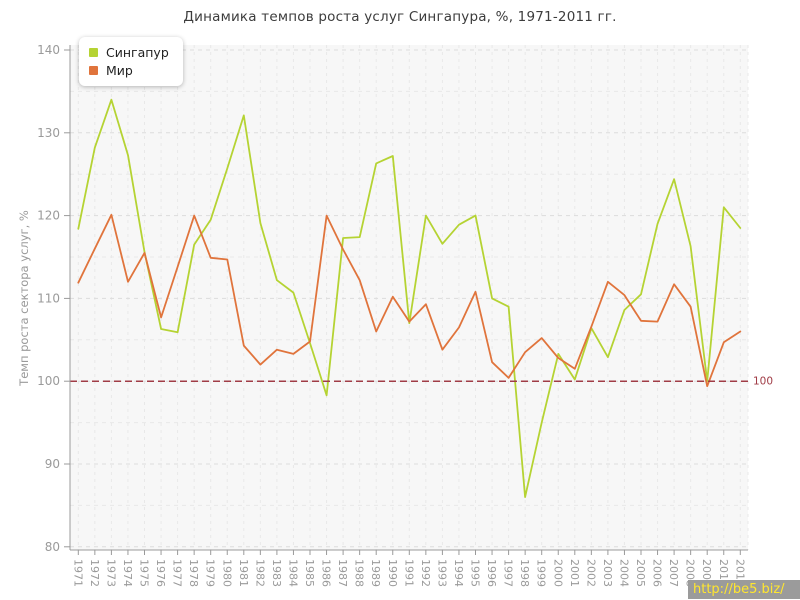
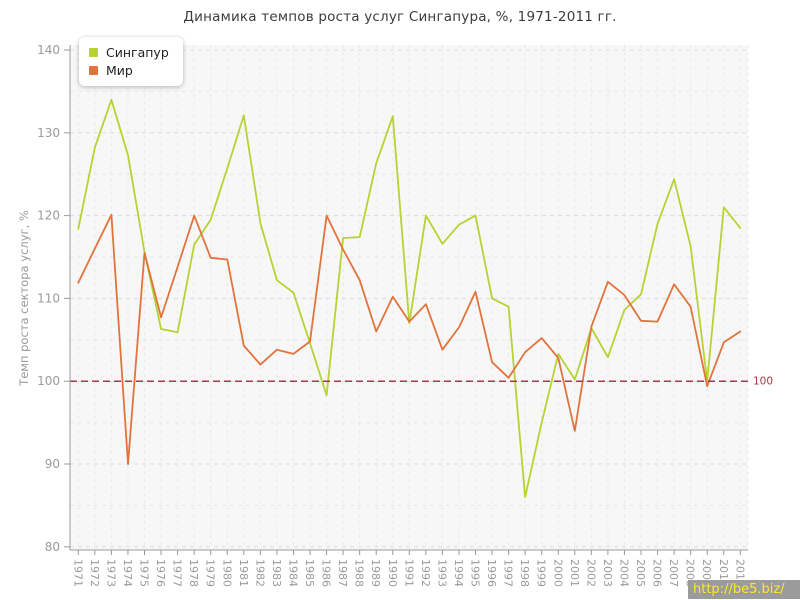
Мир/1974: 112 -> 90
Сингапур/1990: 127 -> 132
Мир/2001: 102 -> 94
